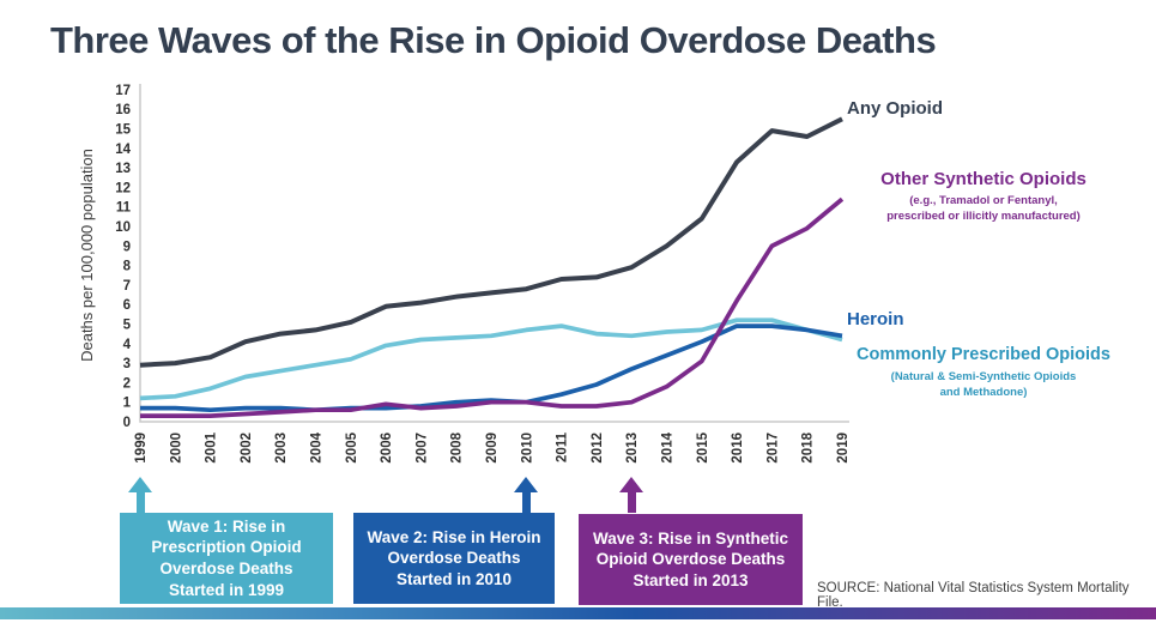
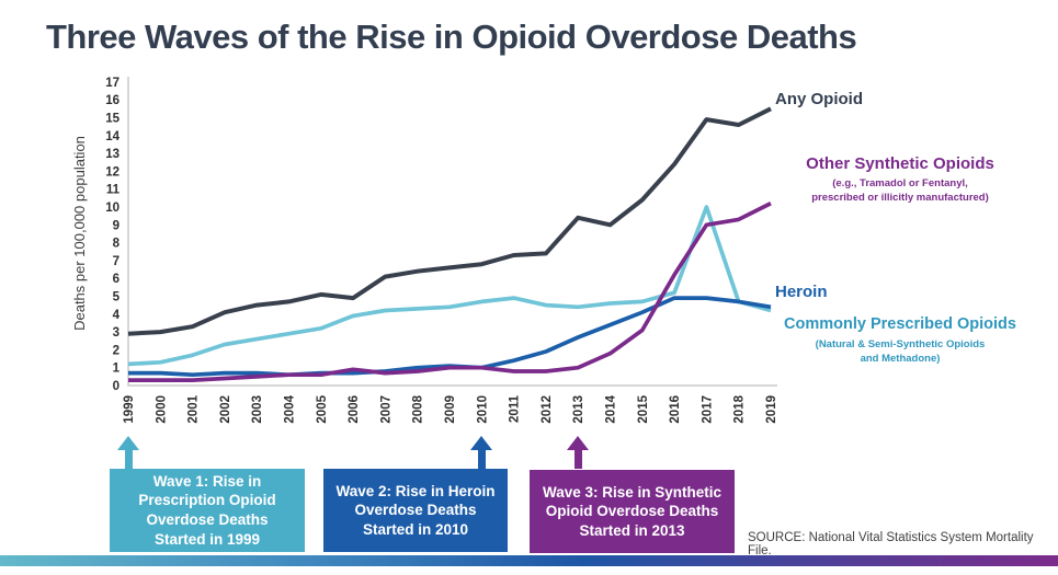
Any Opioid/2006: 5.9 -> 4.9
Any Opioid/2013: 7.9 -> 9.4
Any Opioid/2016: 13.3 -> 12.4
Commonly Prescribed Opioids/2017: 5.2 -> 10.0
Other Synthetic Opioids/2018: 9.9 -> 9.3
Other Synthetic Opioids/2019: 11.4 -> 10.2
